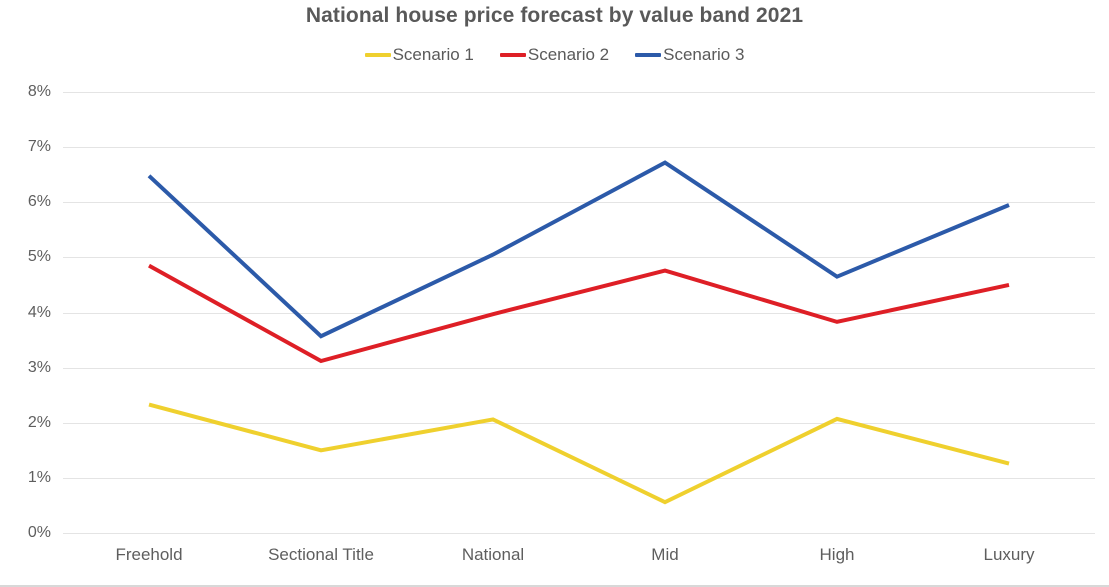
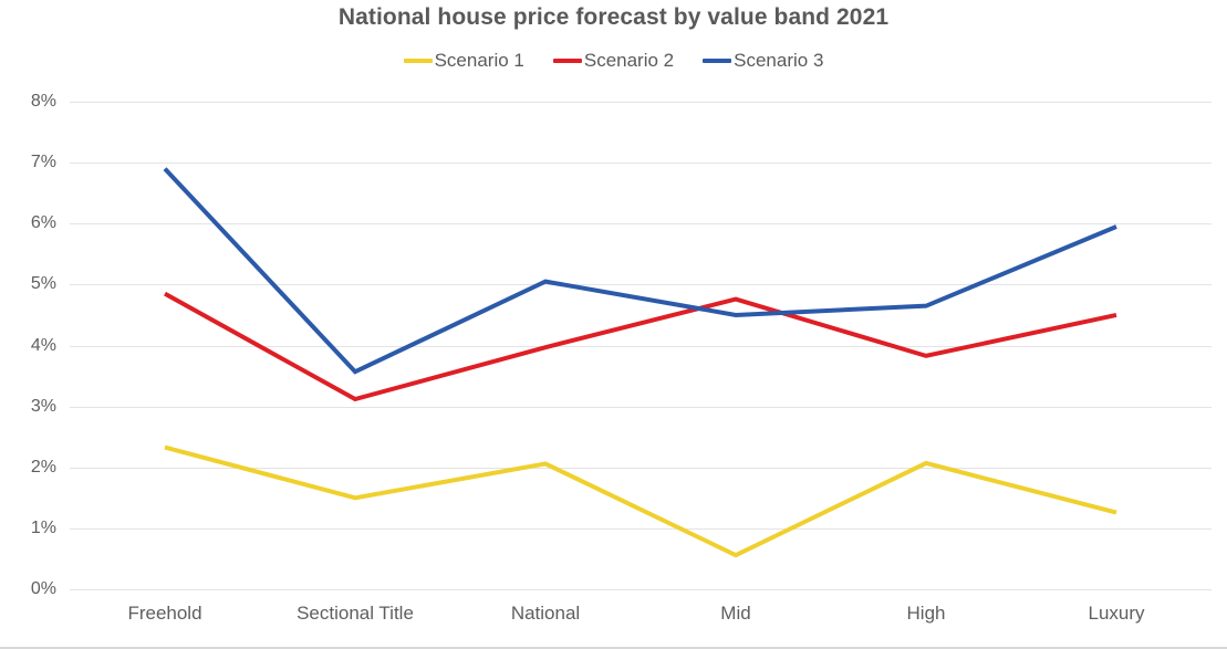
Scenario 3/Freehold: 6.5% -> 6.9%
Scenario 3/Mid: 6.7% -> 4.5%
